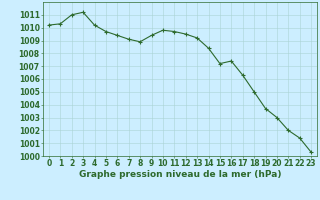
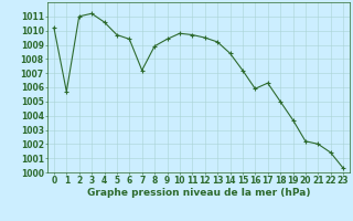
1: 1010.3 -> 1005.7
4: 1010.2 -> 1010.6
7: 1009.1 -> 1007.2
16: 1007.4 -> 1005.9
20: 1003.0 -> 1002.2
